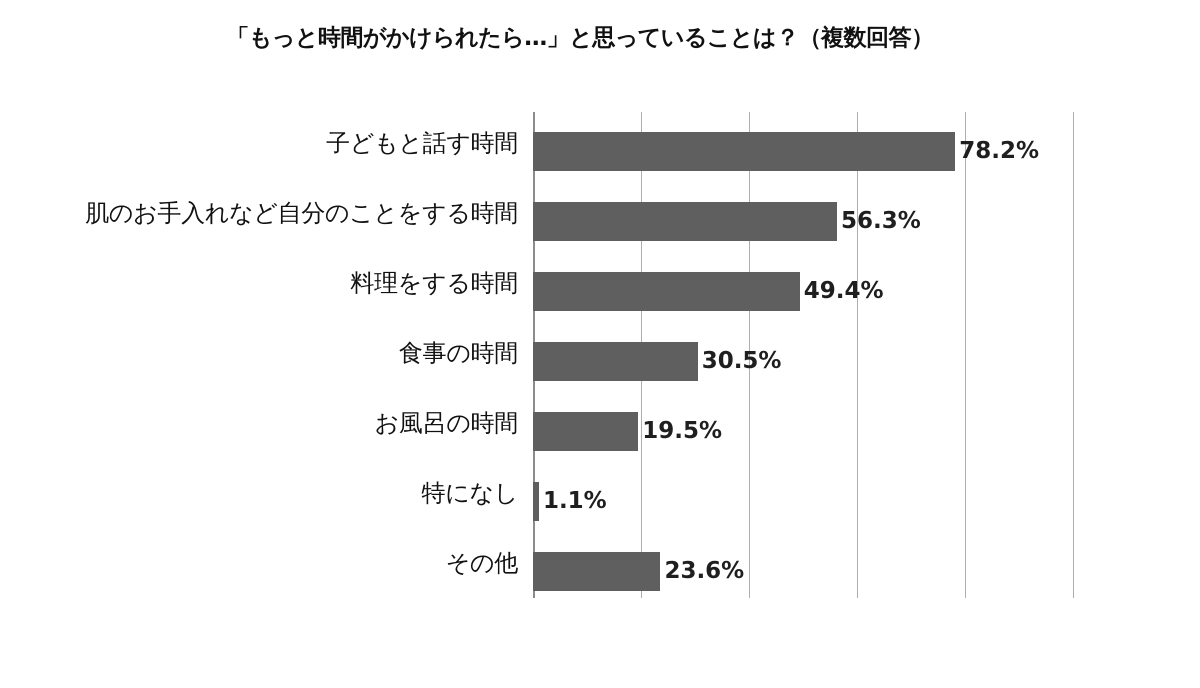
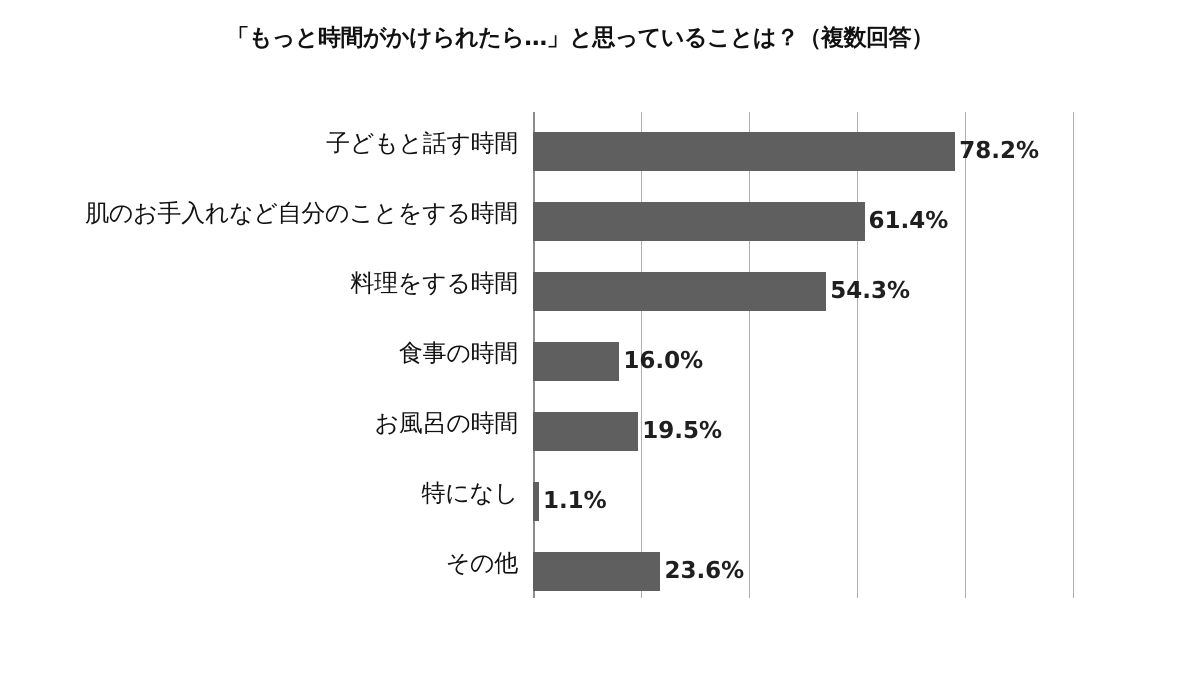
肌のお手入れなど自分のことをする時間: 56.3% -> 61.4%
料理をする時間: 49.4% -> 54.3%
食事の時間: 30.5% -> 16.0%
